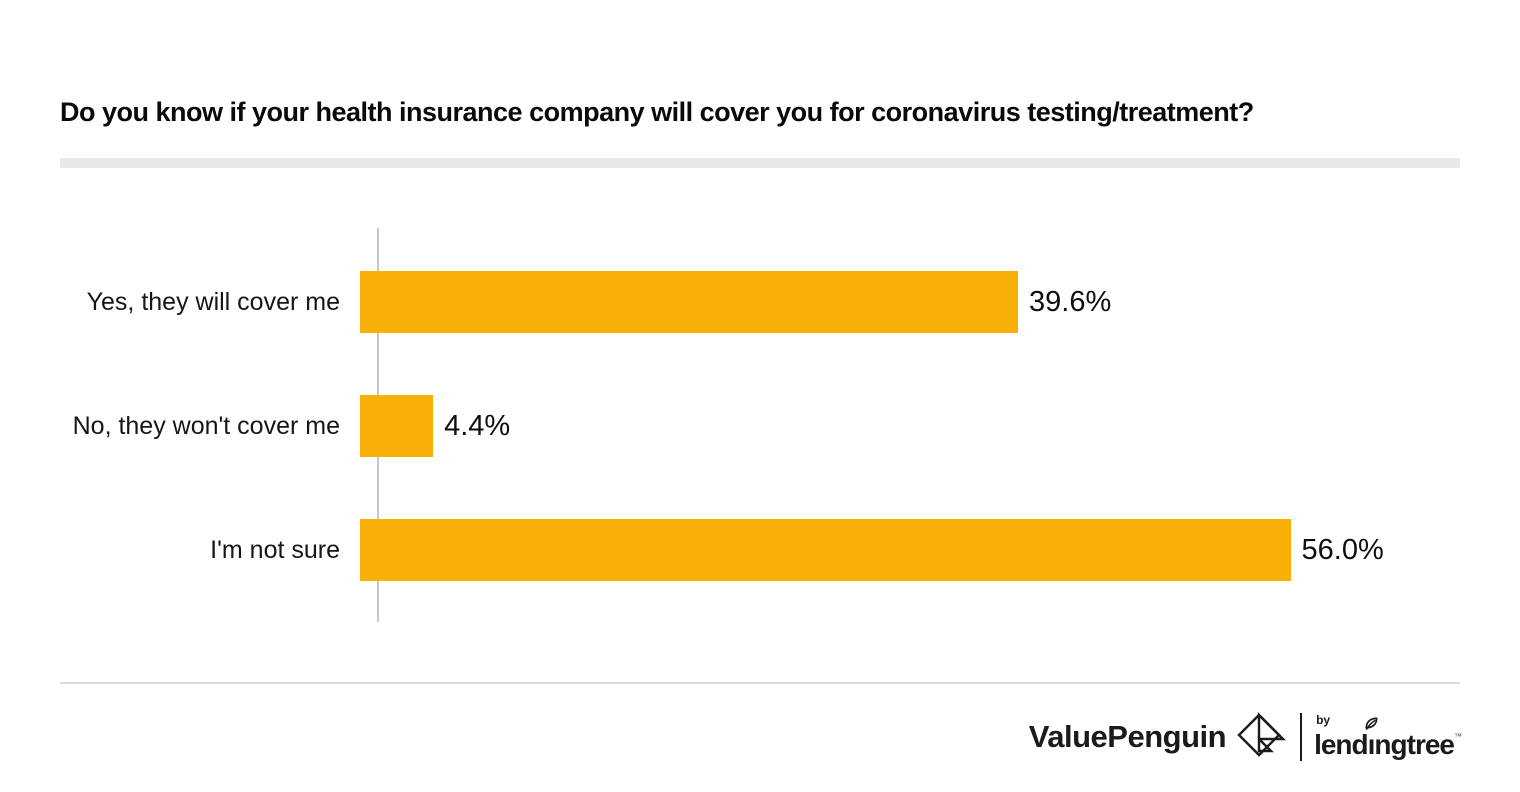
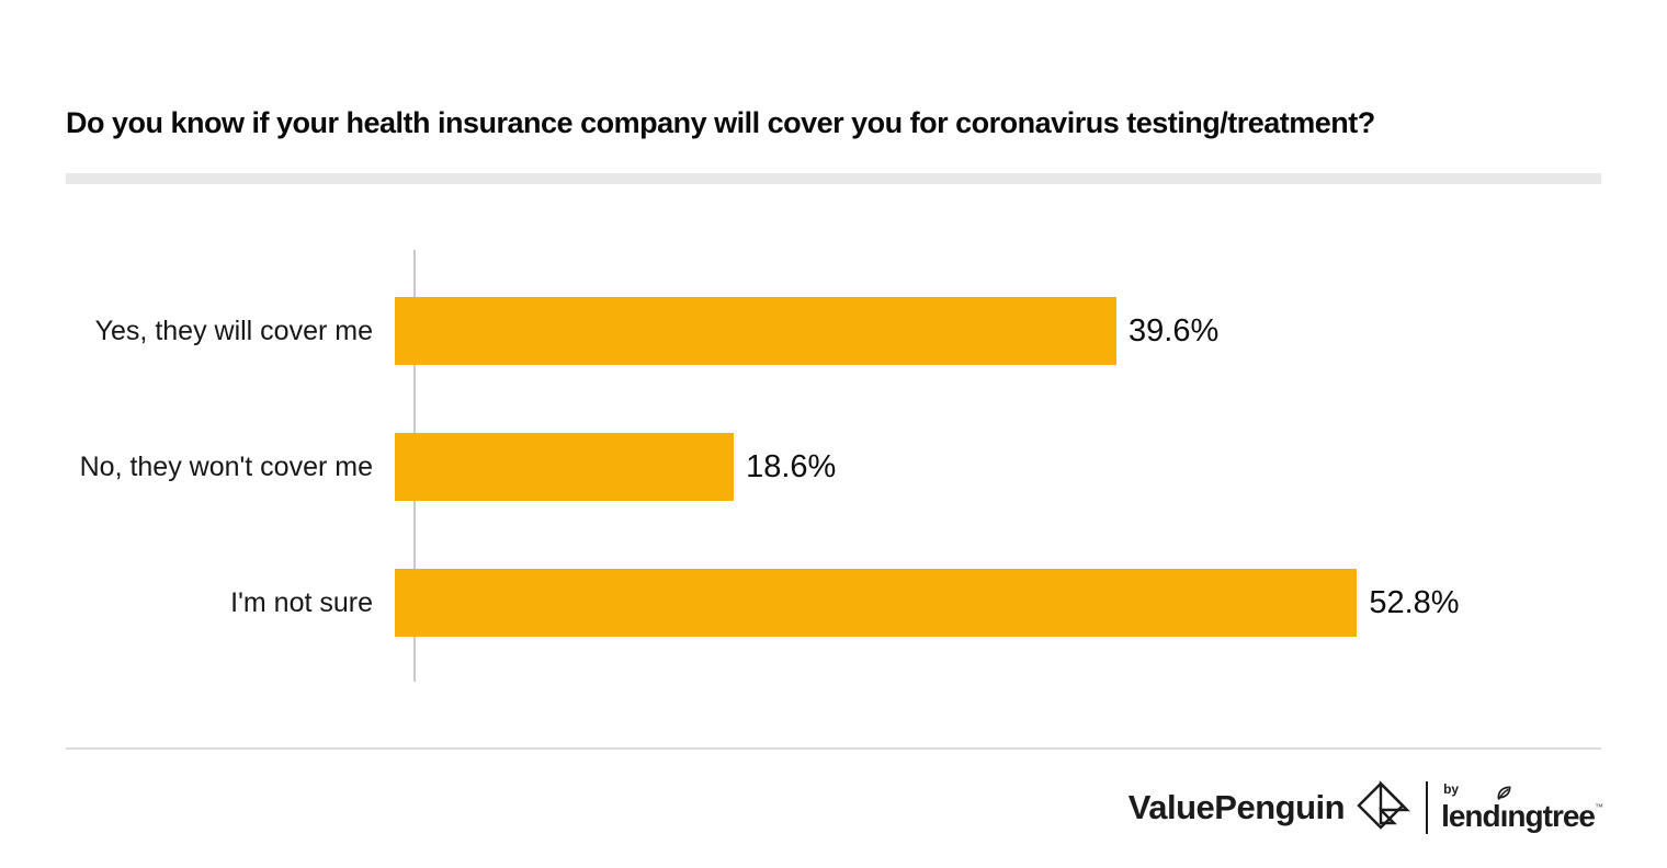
No, they won't cover me: 4.4% -> 18.6%
I'm not sure: 56.0% -> 52.8%
